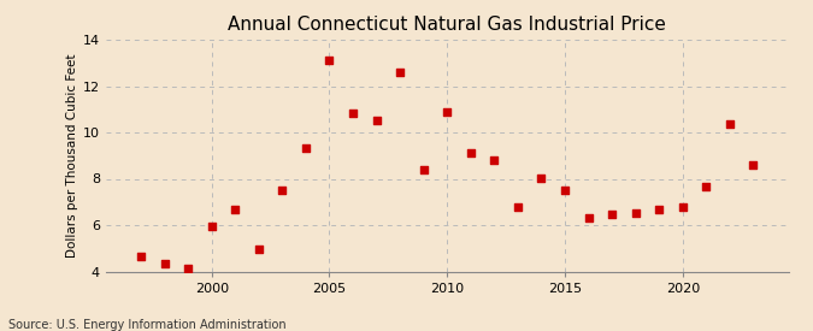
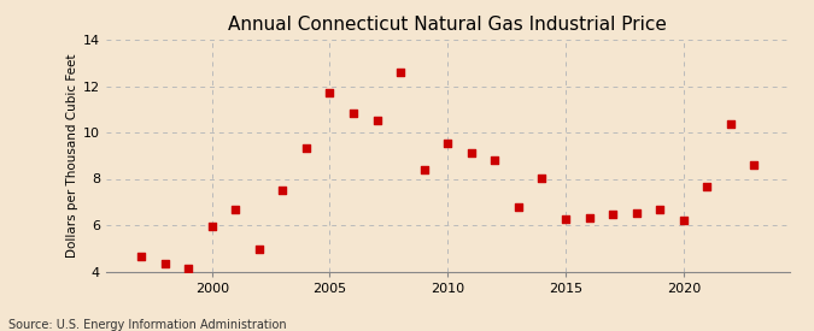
2005: 13.1 -> 11.7
2010: 10.9 -> 9.6
2015: 7.5 -> 6.2
2020: 6.8 -> 6.2
